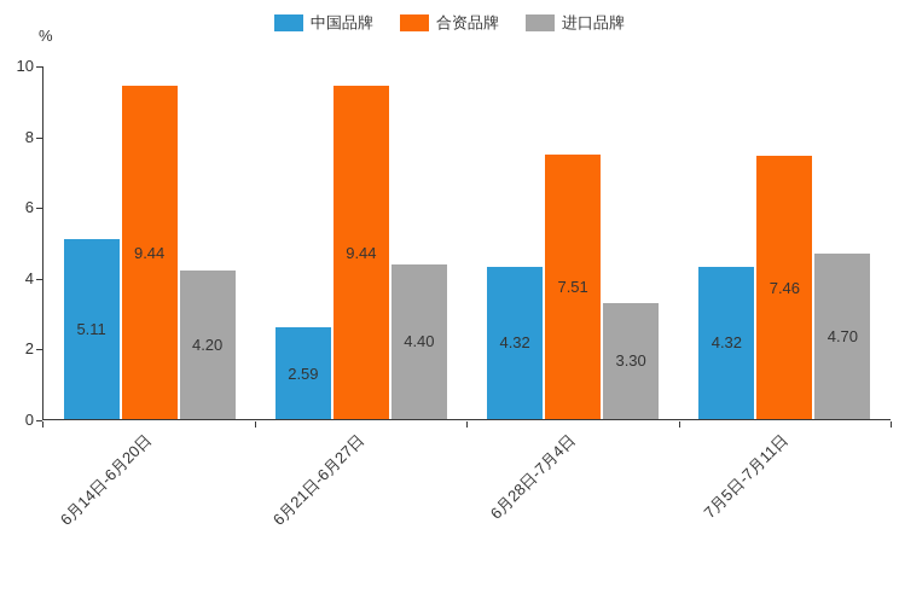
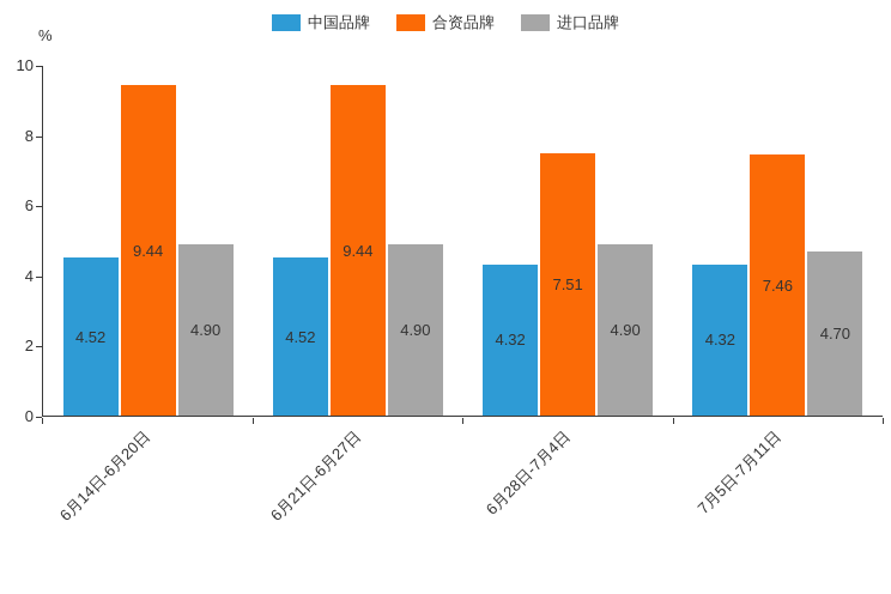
中国品牌/6月14日-6月20日: 5.11 -> 4.52
进口品牌/6月14日-6月20日: 4.20 -> 4.90
中国品牌/6月21日-6月27日: 2.59 -> 4.52
进口品牌/6月21日-6月27日: 4.40 -> 4.90
进口品牌/6月28日-7月4日: 3.30 -> 4.90
